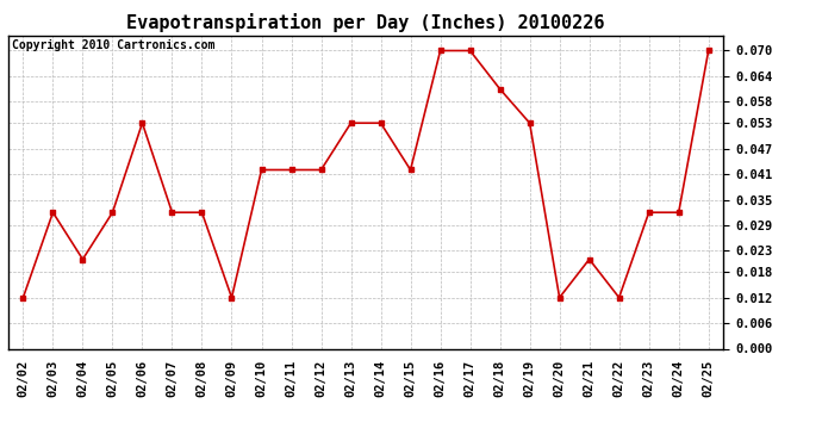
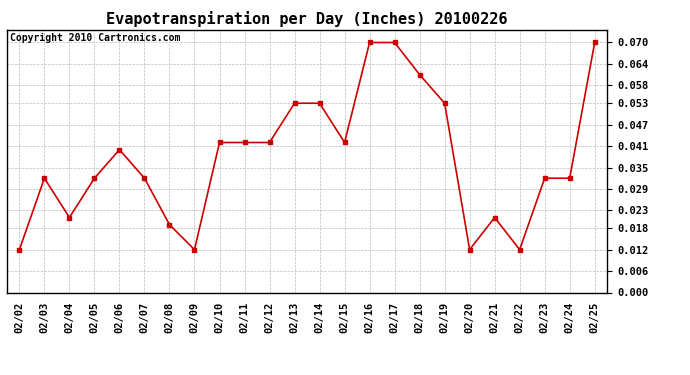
02/06: 0.053 -> 0.040
02/08: 0.032 -> 0.019
